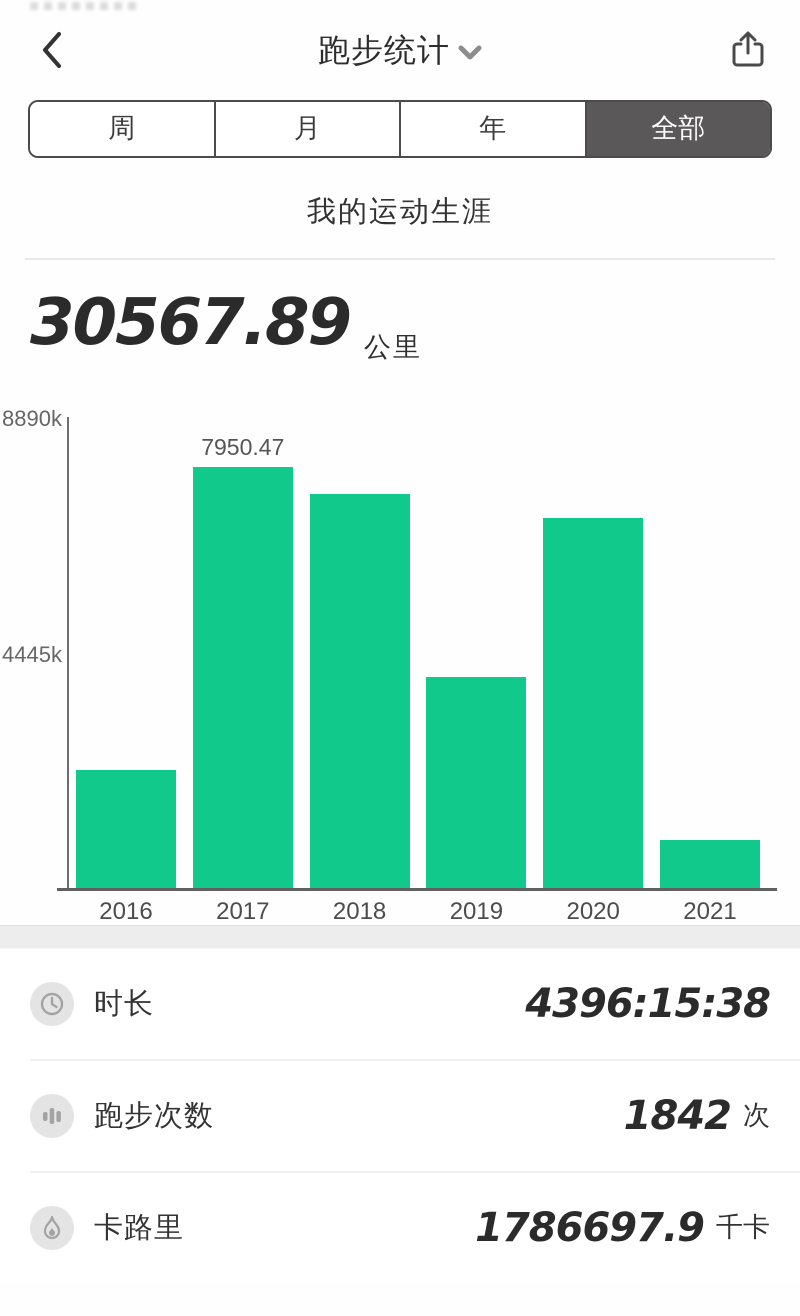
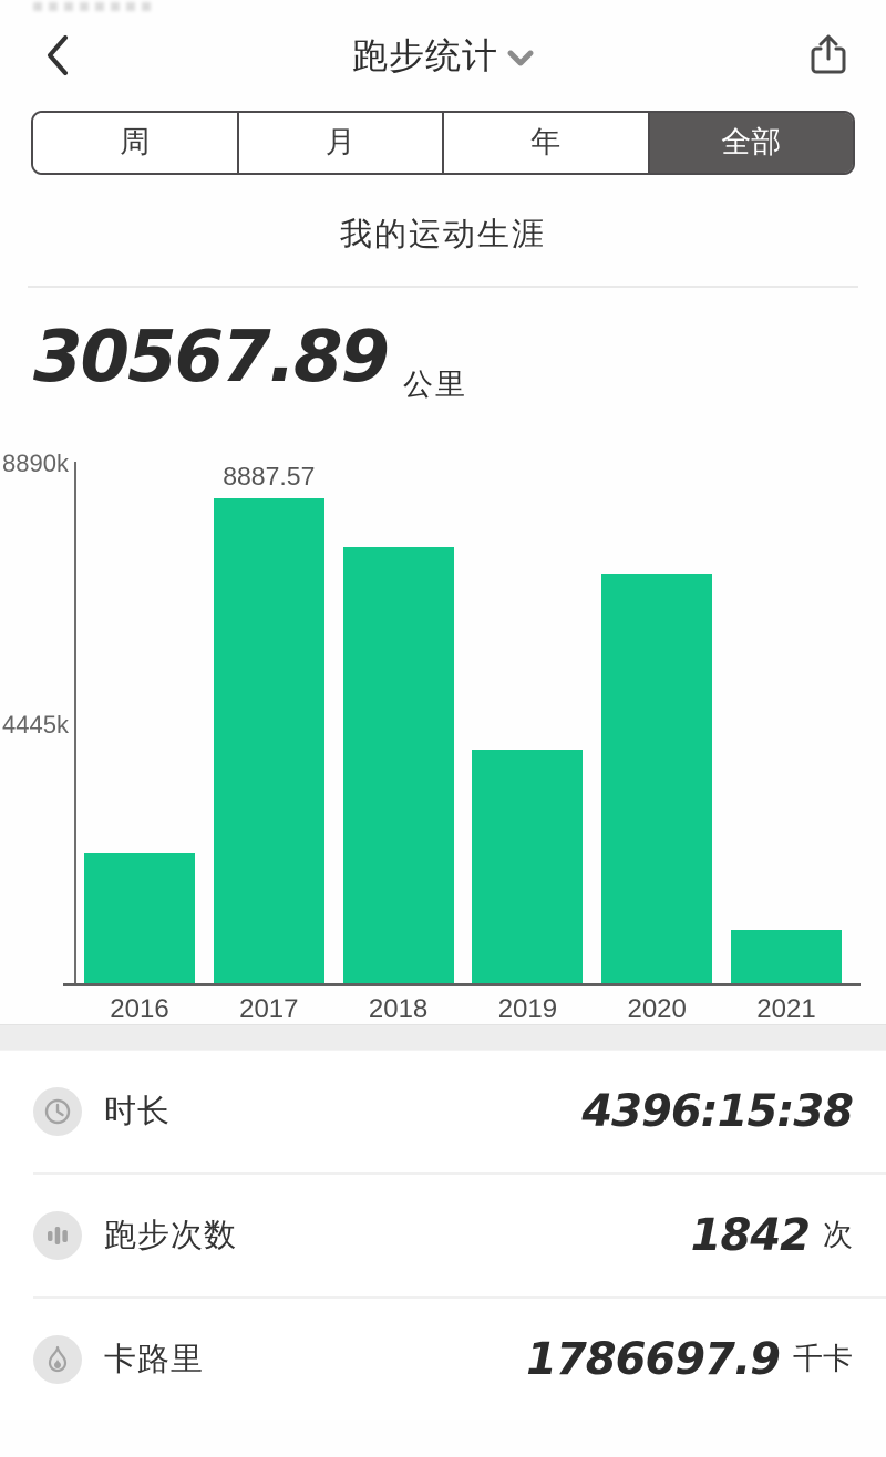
2017: 7950.47 -> 8887.57
